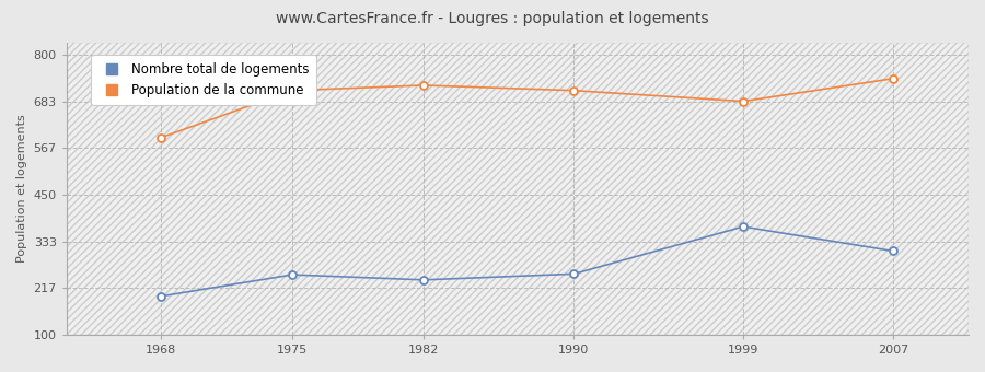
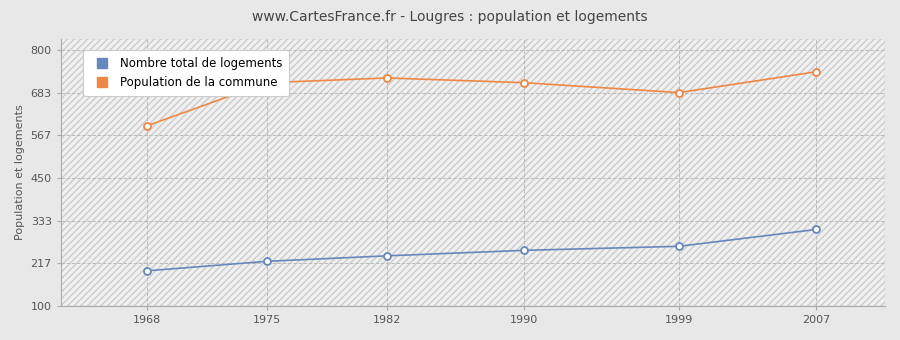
Nombre total de logements/1975: 250 -> 222
Nombre total de logements/1999: 370 -> 263
